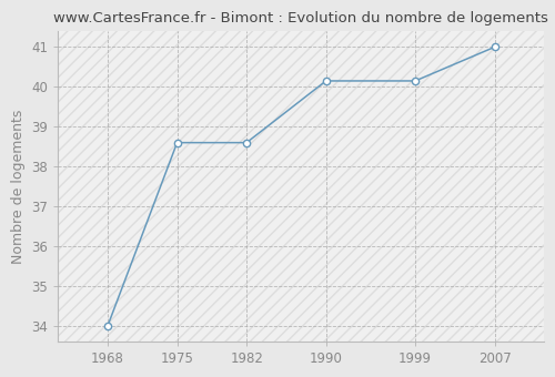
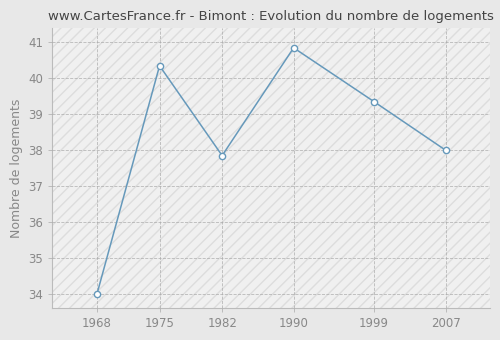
1975: 38.60 -> 40.35
1982: 38.60 -> 37.85
1990: 40.15 -> 40.85
1999: 40.15 -> 39.35
2007: 41.00 -> 38.00
